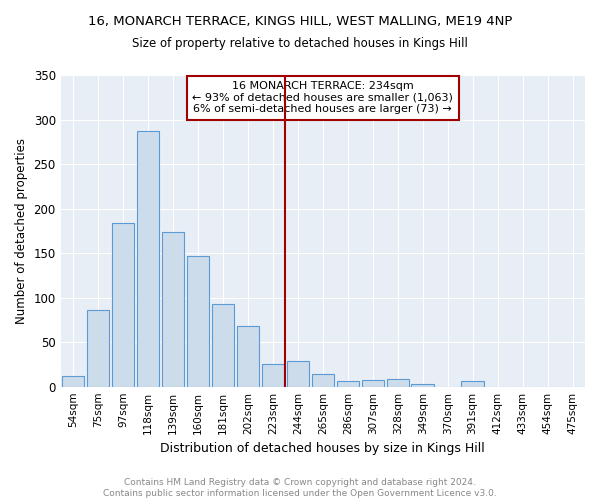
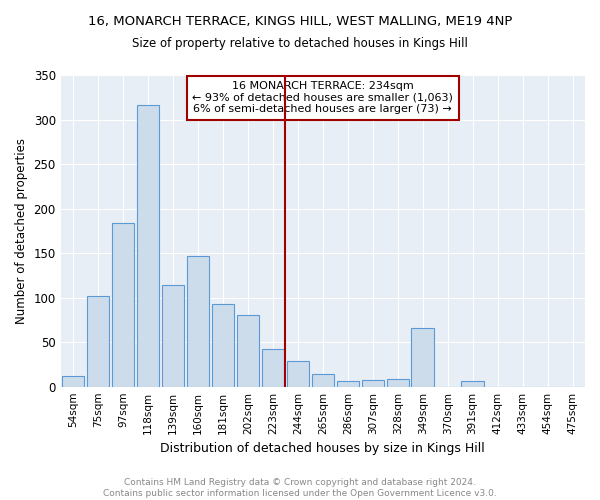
75sqm: 86 -> 102
118sqm: 287 -> 316
139sqm: 174 -> 114
202sqm: 68 -> 80
223sqm: 25 -> 42
349sqm: 3 -> 66
